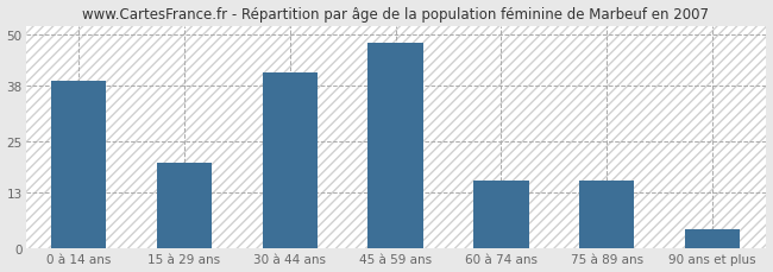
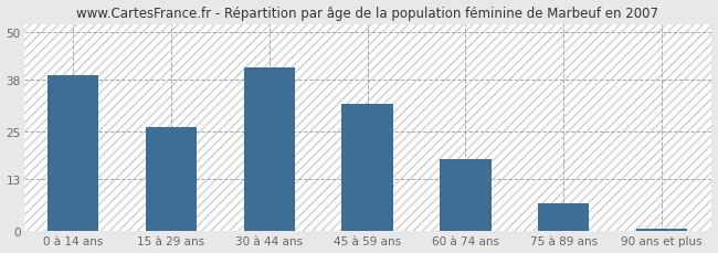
15 à 29 ans: 20.0 -> 26.0
45 à 59 ans: 48.0 -> 32.0
60 à 74 ans: 16.0 -> 18.0
75 à 89 ans: 16.0 -> 7.0
90 ans et plus: 4.5 -> 0.5
